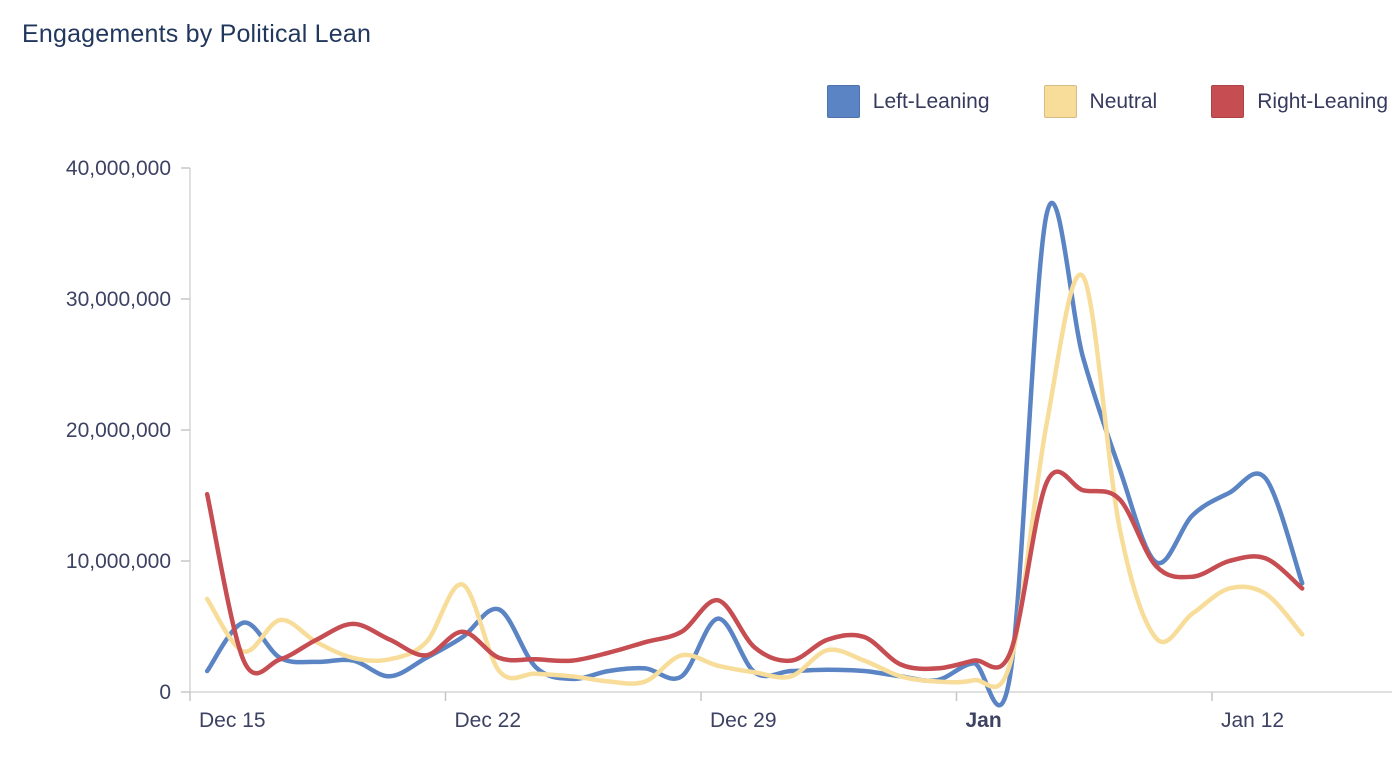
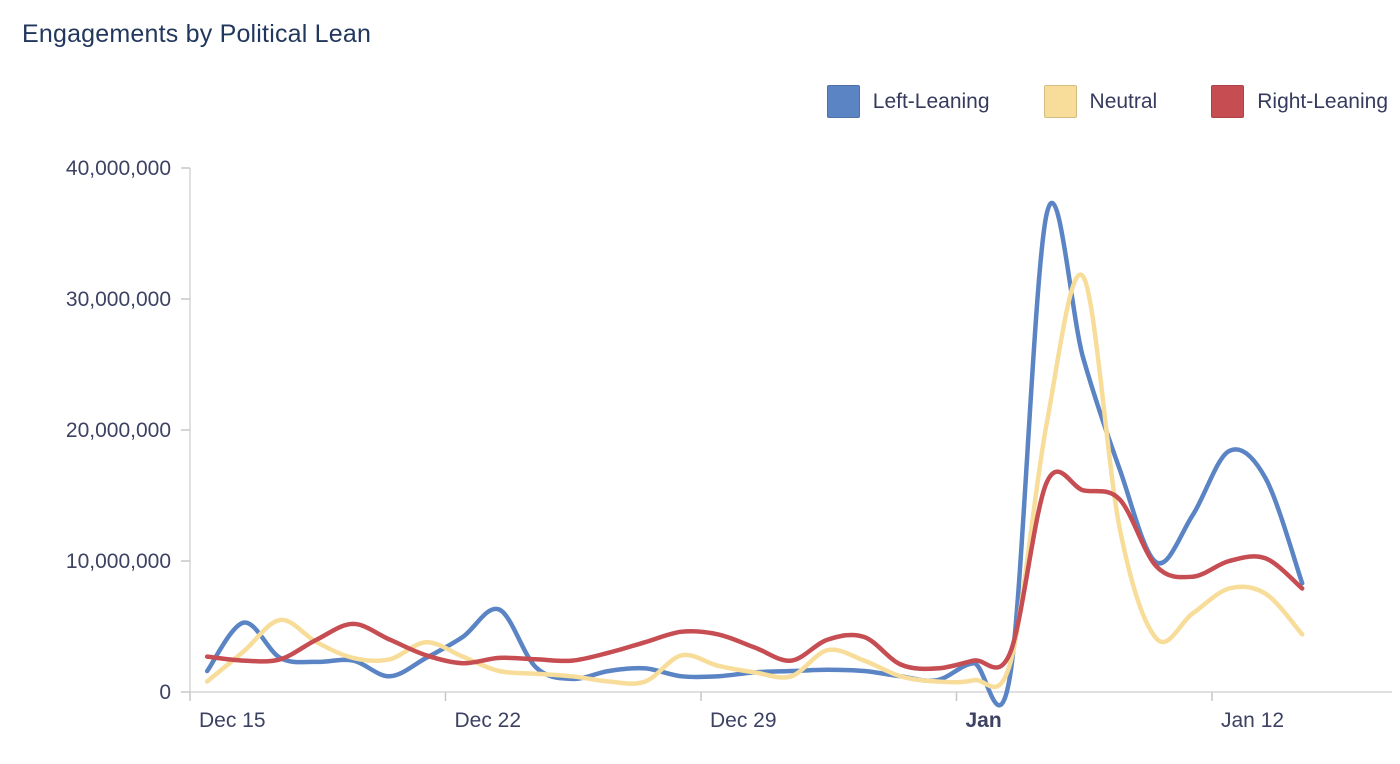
Neutral/Dec 15: 7100000 -> 800000
Right-Leaning/Dec 15: 15100000 -> 2700000
Neutral/Dec 22: 8200000 -> 2700000
Right-Leaning/Dec 22: 4600000 -> 2200000
Left-Leaning/Dec 29: 5600000 -> 1200000
Right-Leaning/Dec 29: 7000000 -> 4400000
Left-Leaning/Jan 12: 15200000 -> 18400000
